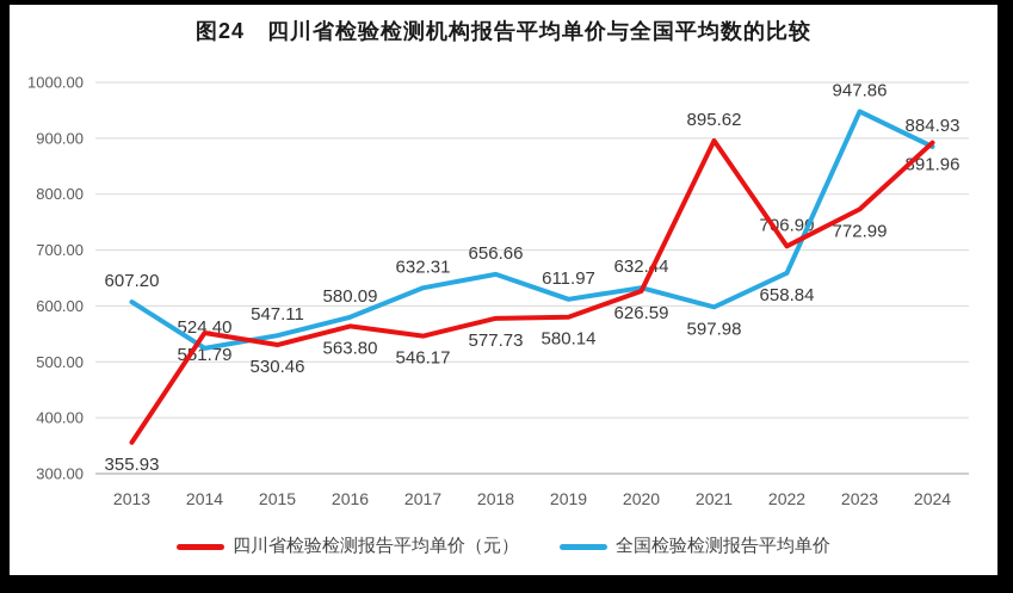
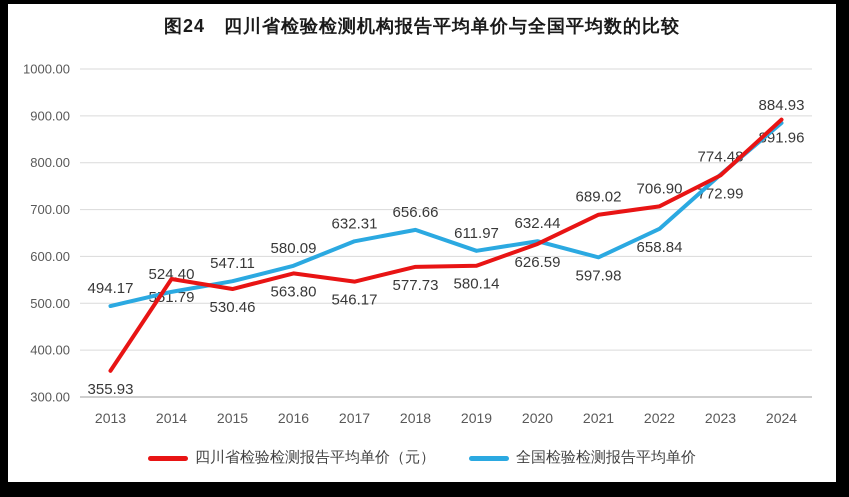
全国检验检测报告平均单价/2013: 607.20 -> 494.17
四川省检验检测报告平均单价（元）/2021: 895.62 -> 689.02
全国检验检测报告平均单价/2023: 947.86 -> 774.48
